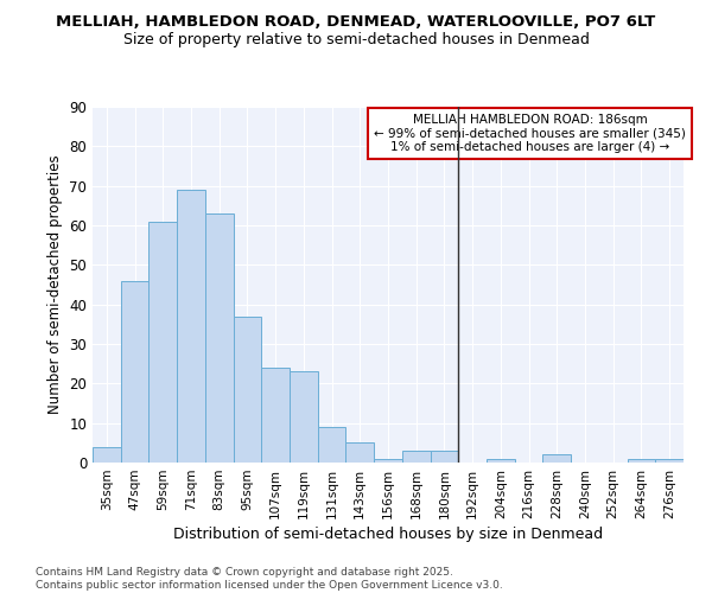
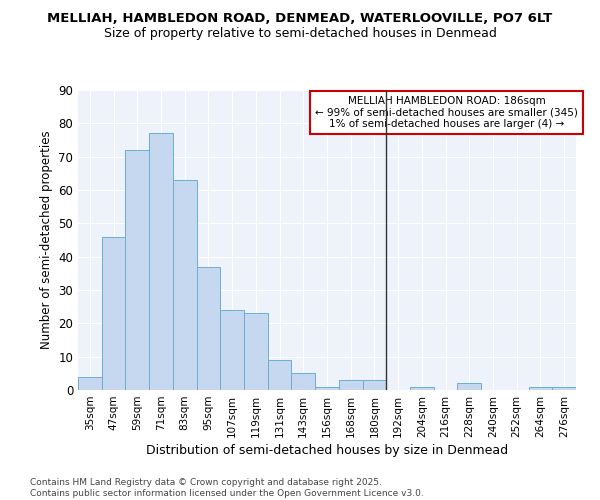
59sqm: 61 -> 72
71sqm: 69 -> 77
